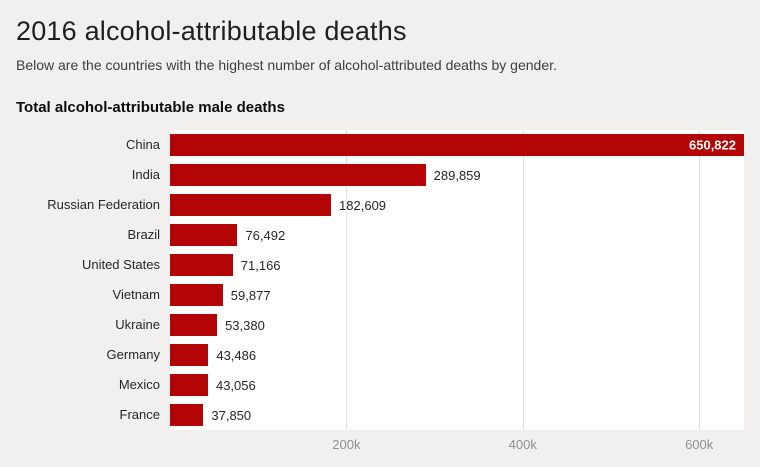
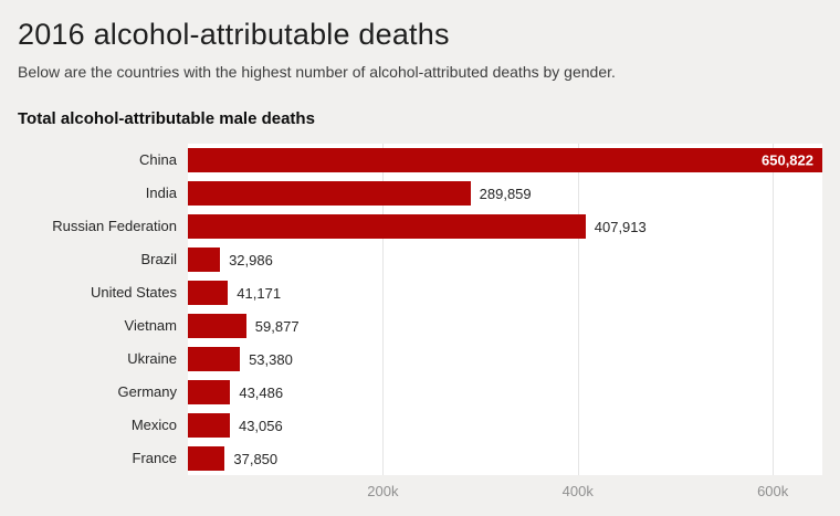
Russian Federation: 182,609 -> 407,913
Brazil: 76,492 -> 32,986
United States: 71,166 -> 41,171
